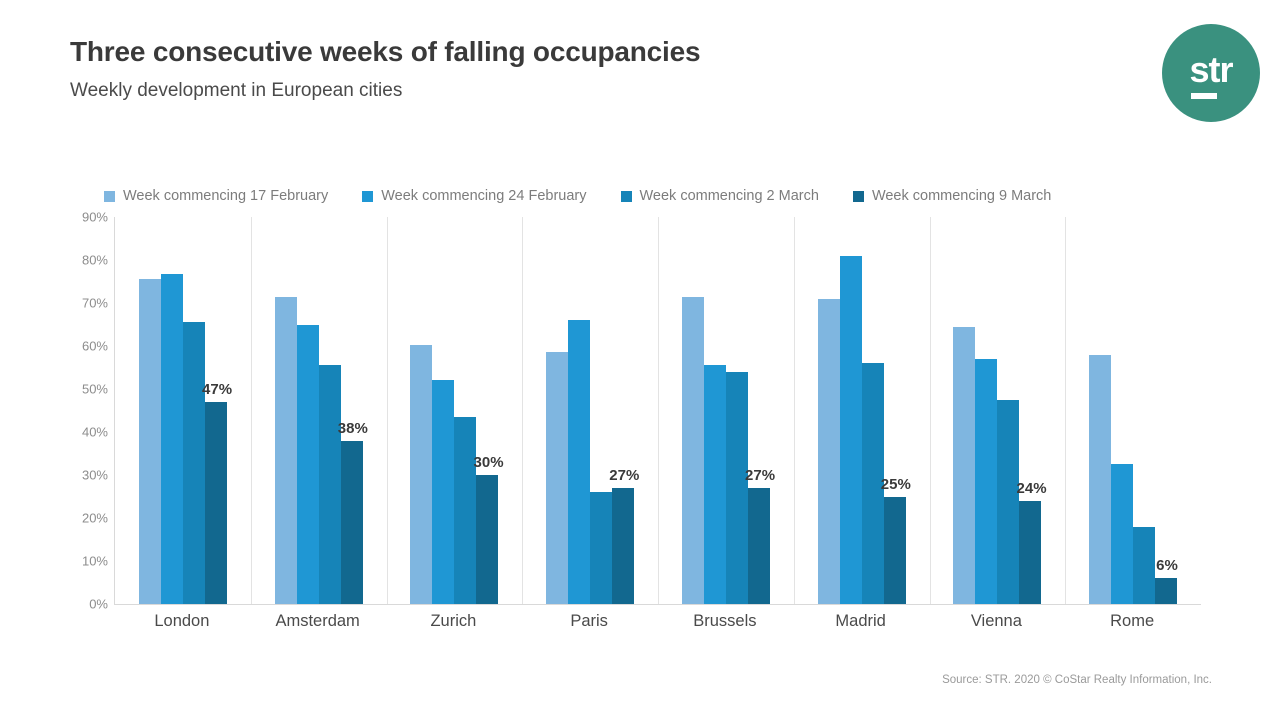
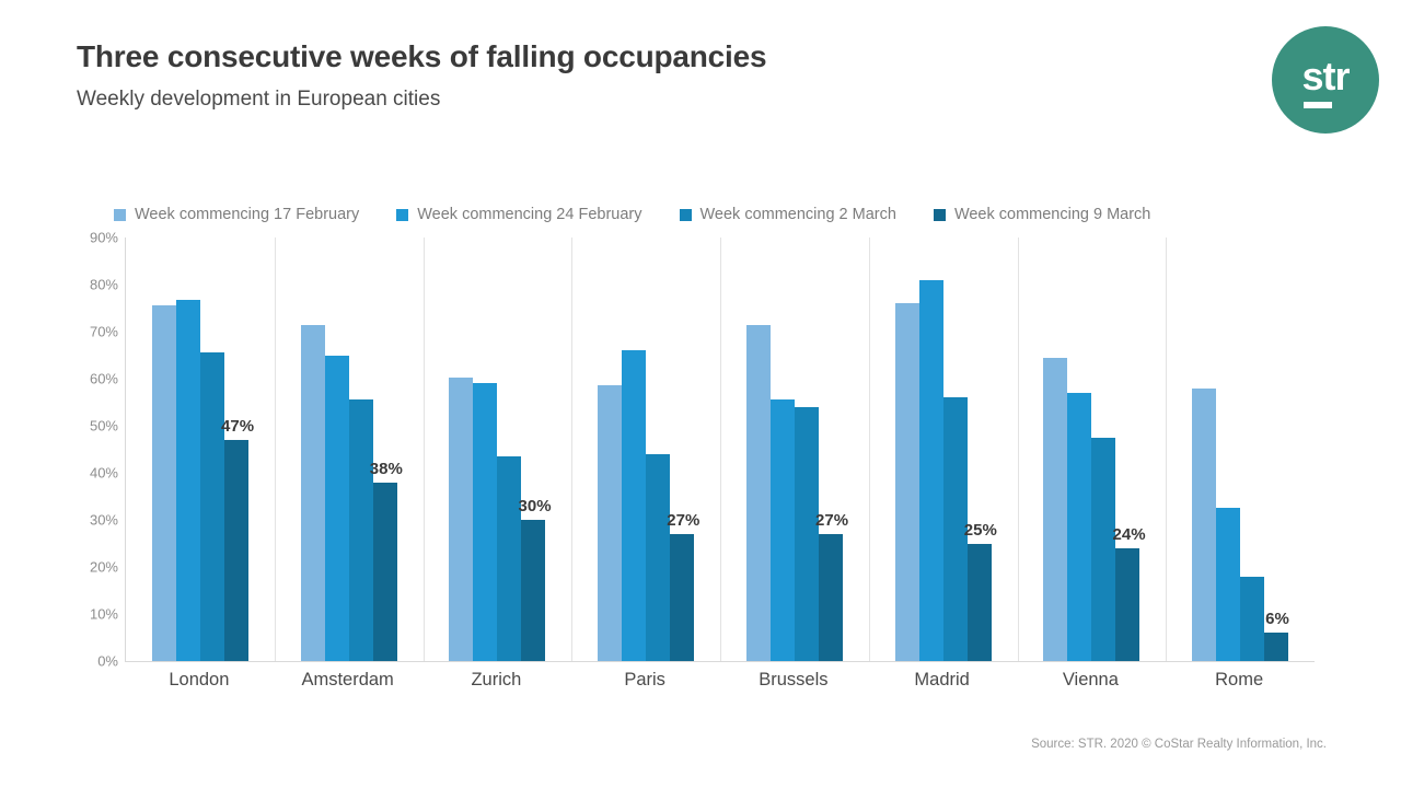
Week commencing 24 February/Zurich: 52% -> 59%
Week commencing 2 March/Paris: 26% -> 44%
Week commencing 17 February/Madrid: 71% -> 76%
